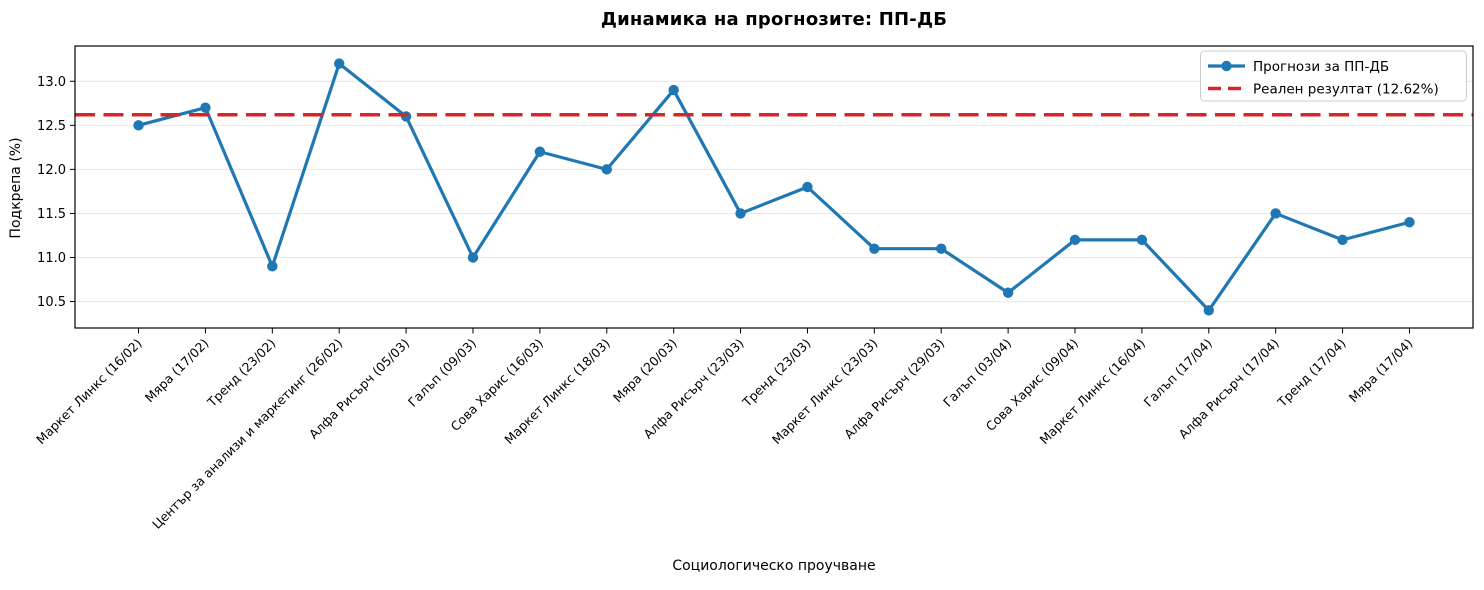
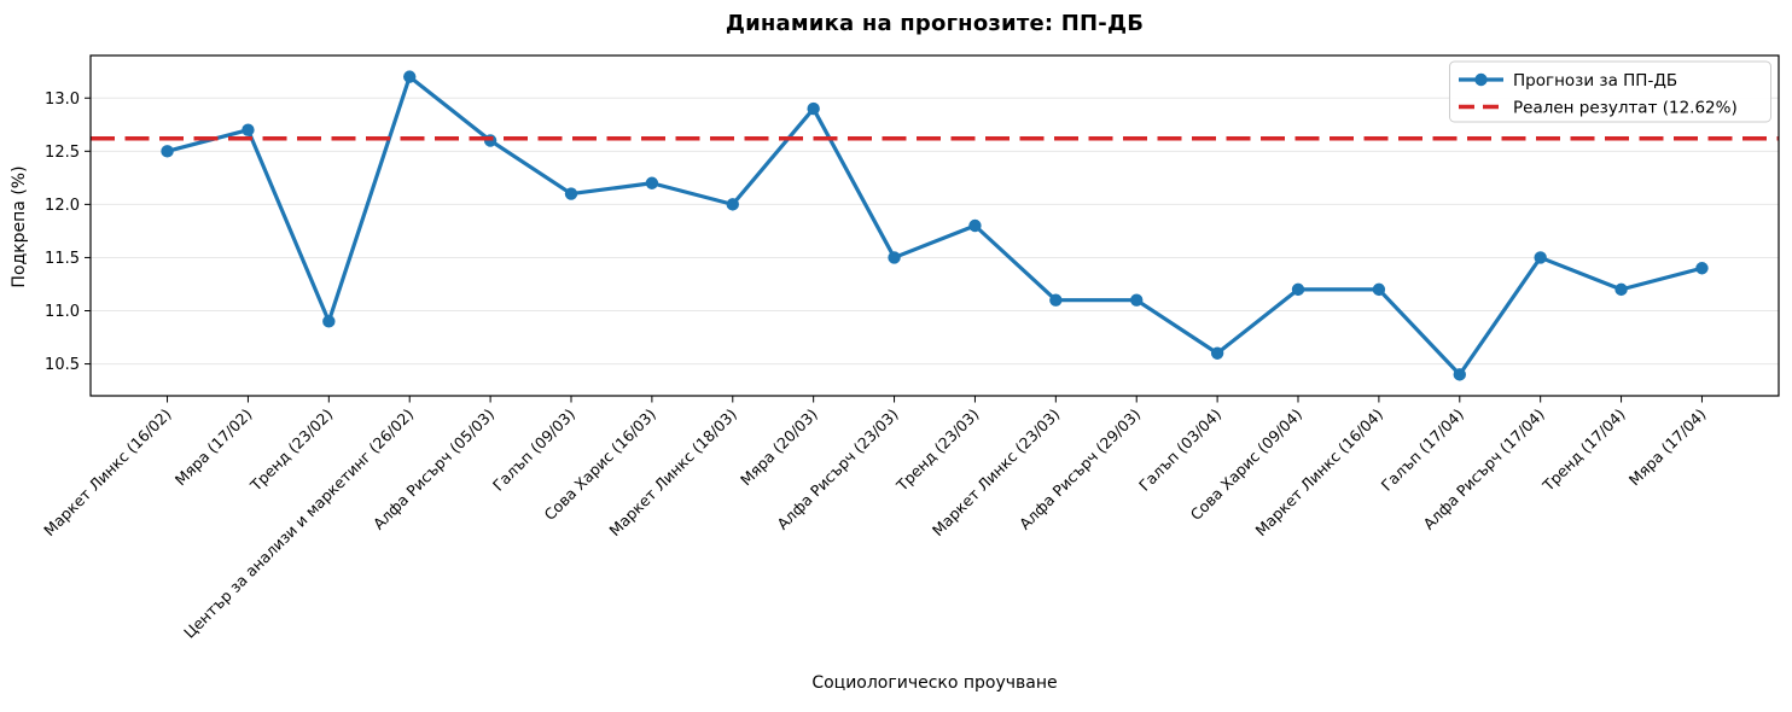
Галъп (09/03): 11.0 -> 12.1
